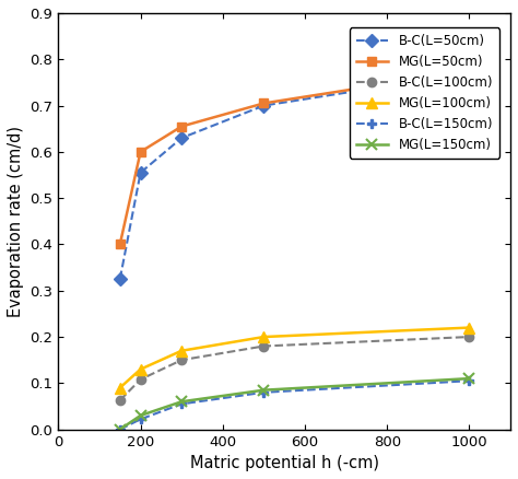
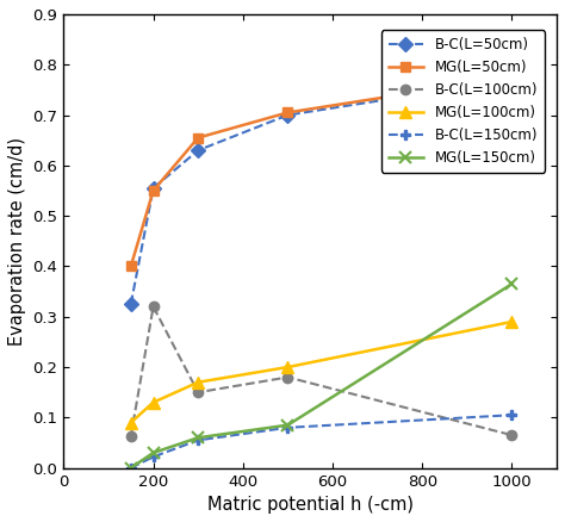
MG(L=50cm)/200: 0.600 -> 0.550
B-C(L=100cm)/200: 0.108 -> 0.320
B-C(L=100cm)/1000: 0.200 -> 0.065
MG(L=100cm)/1000: 0.22 -> 0.29
MG(L=150cm)/1000: 0.110 -> 0.365
